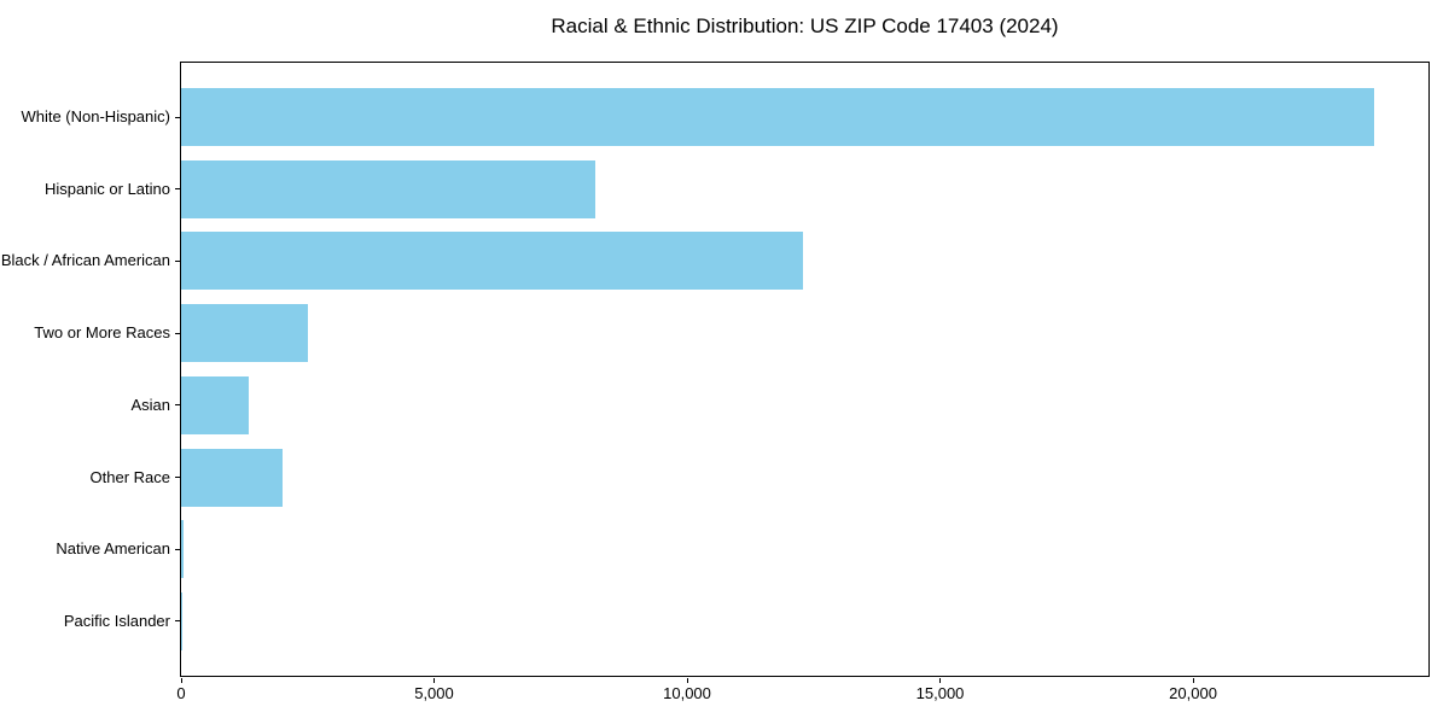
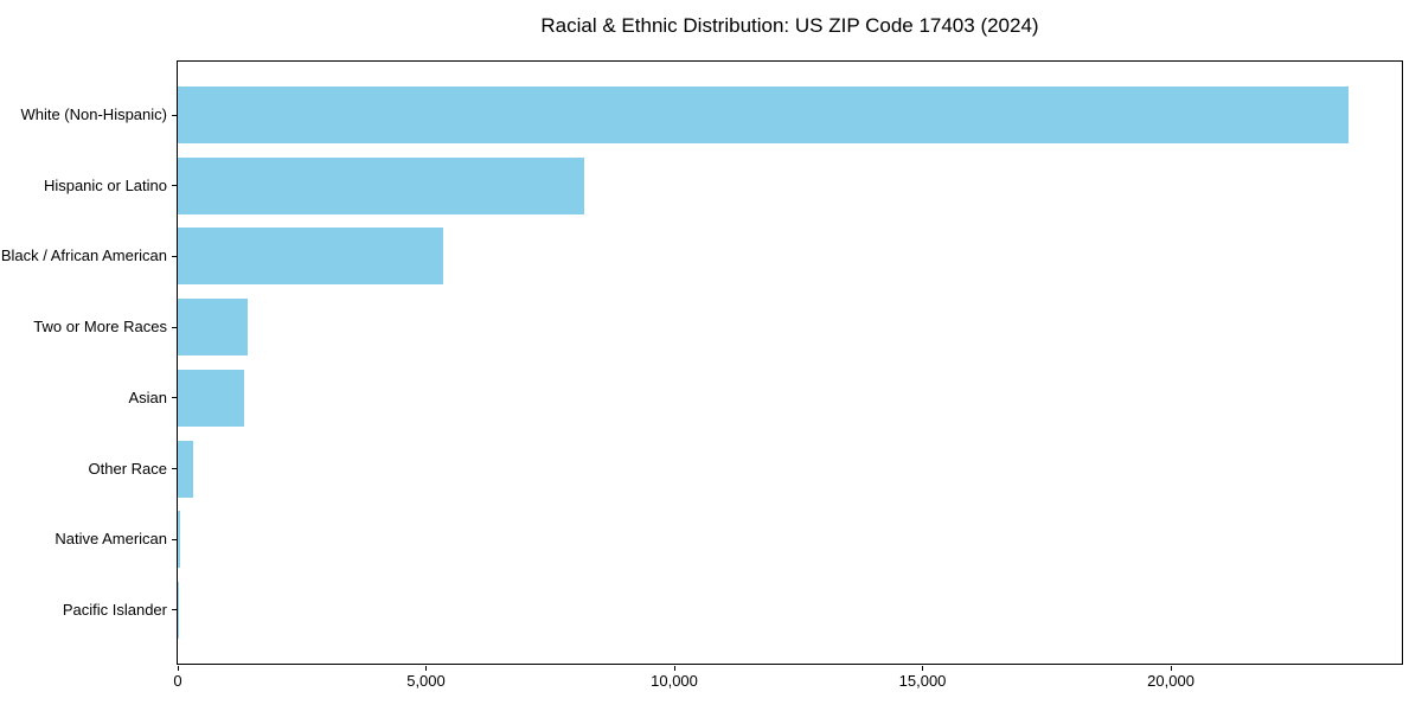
Black / African American: 12300 -> 5400
Two or More Races: 2500 -> 1400
Other Race: 2000 -> 300
